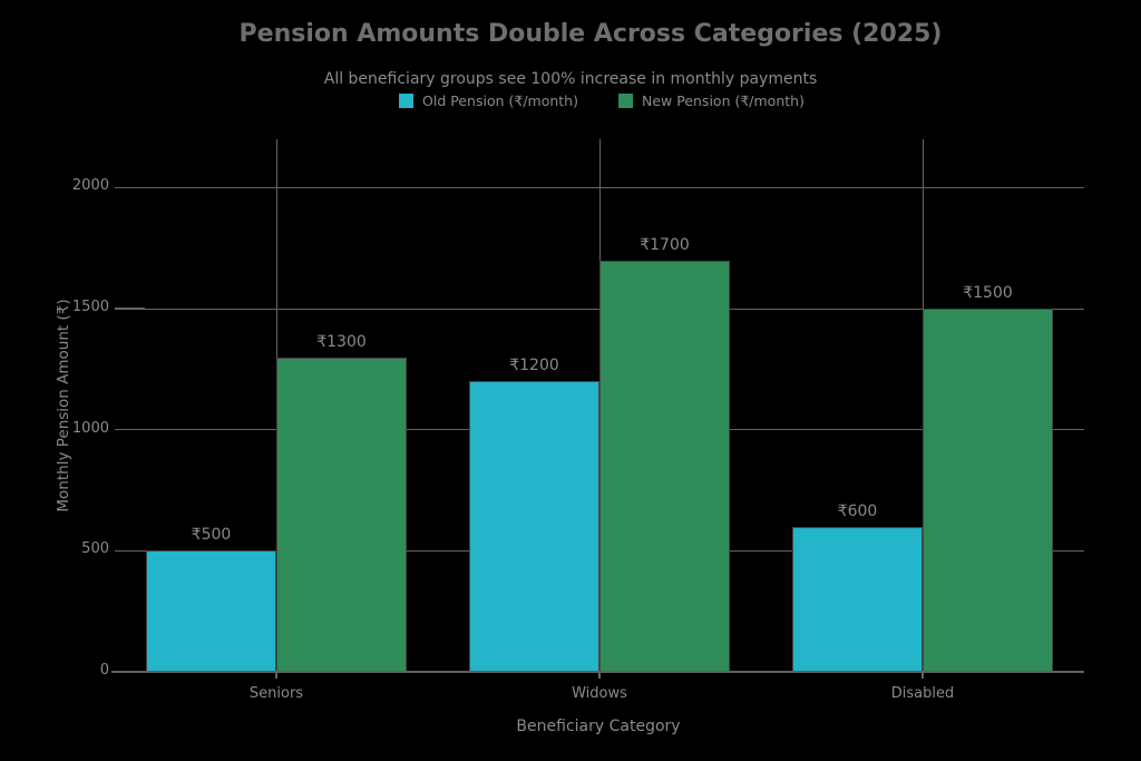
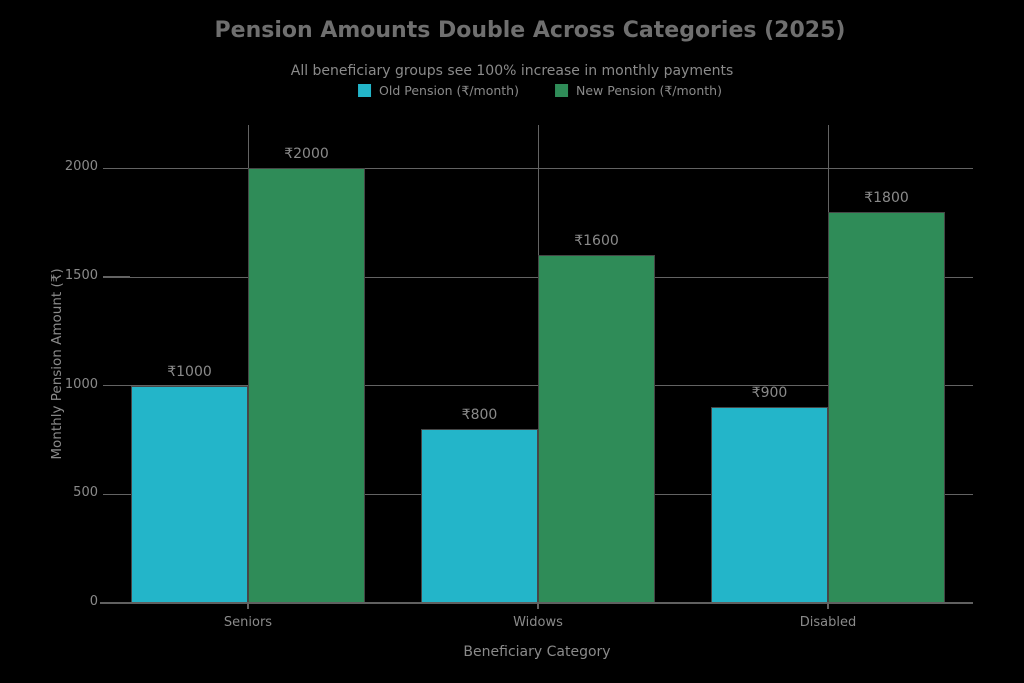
Old Pension (₹/month)/Seniors: 500 -> 1000
New Pension (₹/month)/Seniors: 1300 -> 2000
Old Pension (₹/month)/Widows: 1200 -> 800
New Pension (₹/month)/Widows: 1700 -> 1600
Old Pension (₹/month)/Disabled: 600 -> 900
New Pension (₹/month)/Disabled: 1500 -> 1800
